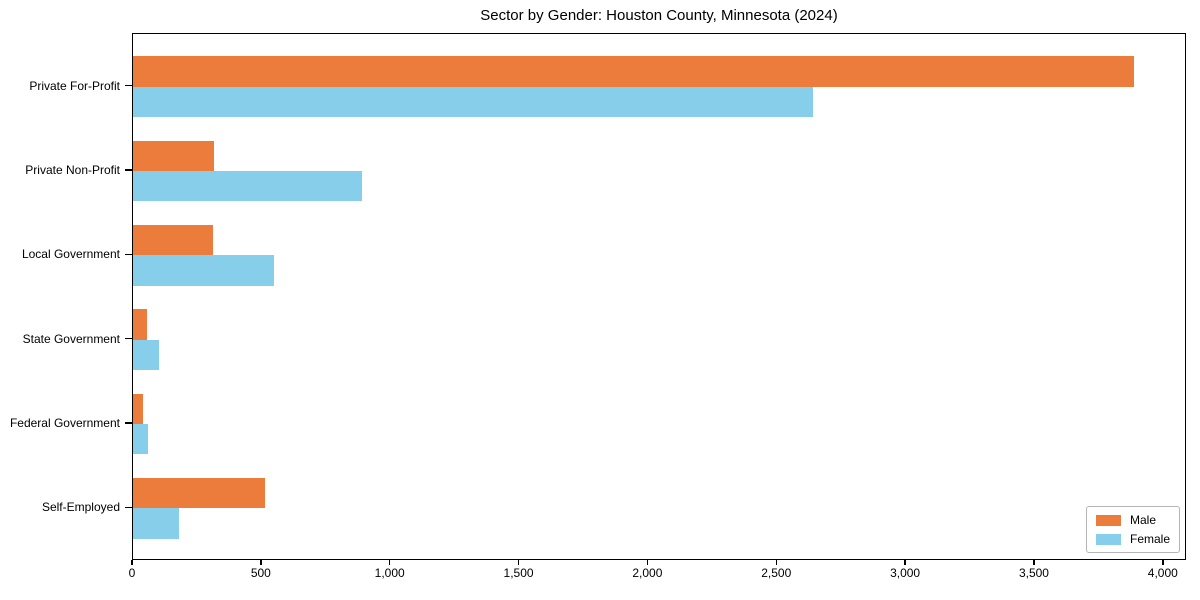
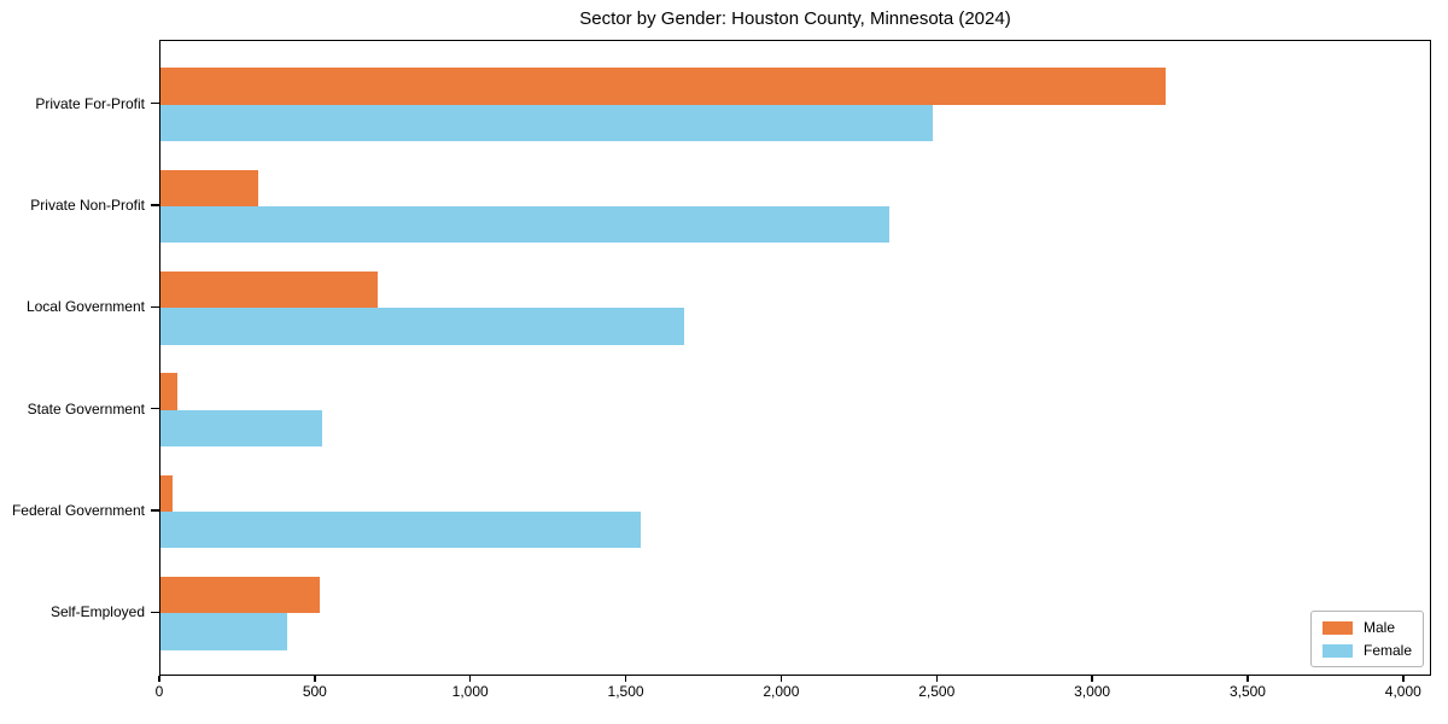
Male/Private For-Profit: 3900 -> 3240
Female/Private For-Profit: 2640 -> 2490
Female/Private Non-Profit: 890 -> 2350
Male/Local Government: 310 -> 700
Female/Local Government: 550 -> 1690
Female/State Government: 100 -> 520
Female/Federal Government: 60 -> 1550
Female/Self-Employed: 180 -> 410
